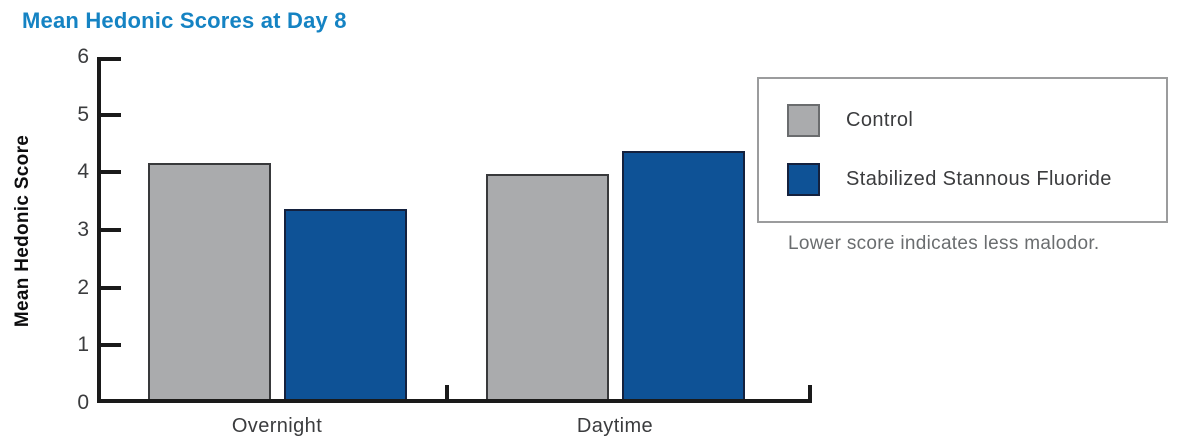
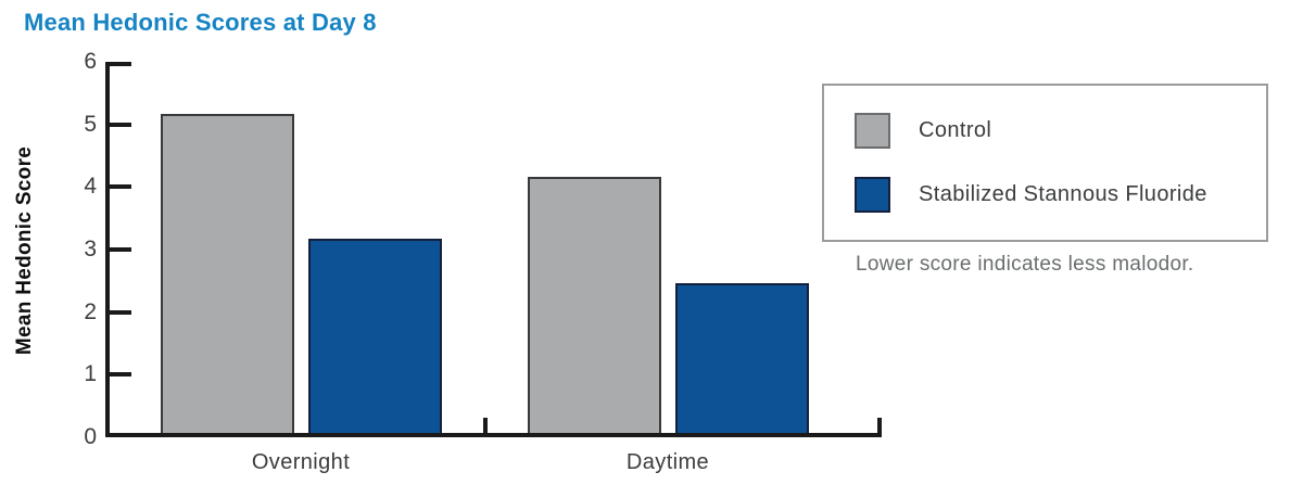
Control/Overnight: 4.1 -> 5.1
Stabilized Stannous Fluoride/Overnight: 3.3 -> 3.1
Control/Daytime: 3.9 -> 4.1
Stabilized Stannous Fluoride/Daytime: 4.3 -> 2.4
